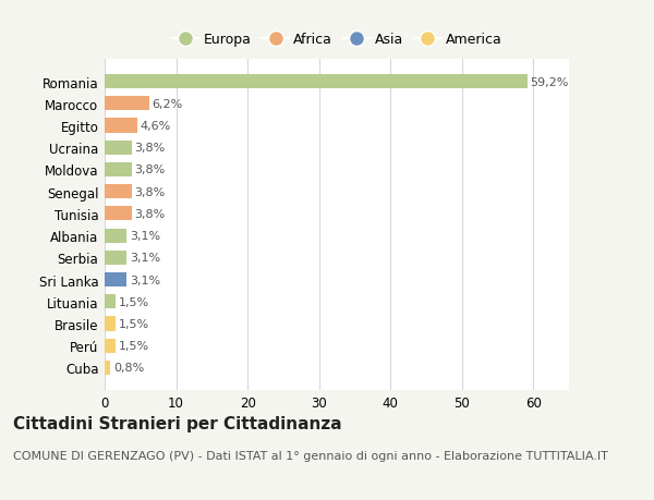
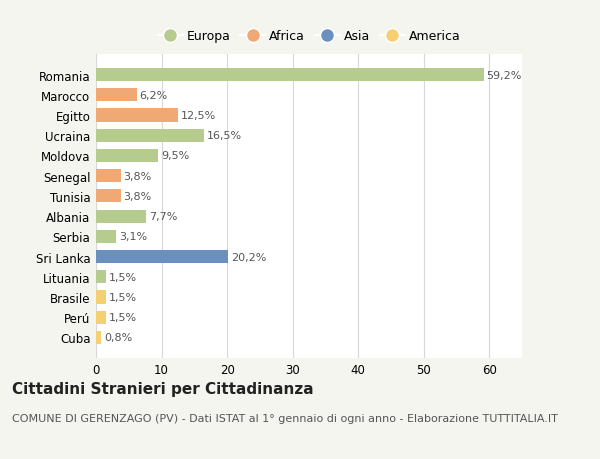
Egitto: 4,6% -> 12,5%
Ucraina: 3,8% -> 16,5%
Moldova: 3,8% -> 9,5%
Albania: 3,1% -> 7,7%
Sri Lanka: 3,1% -> 20,2%
